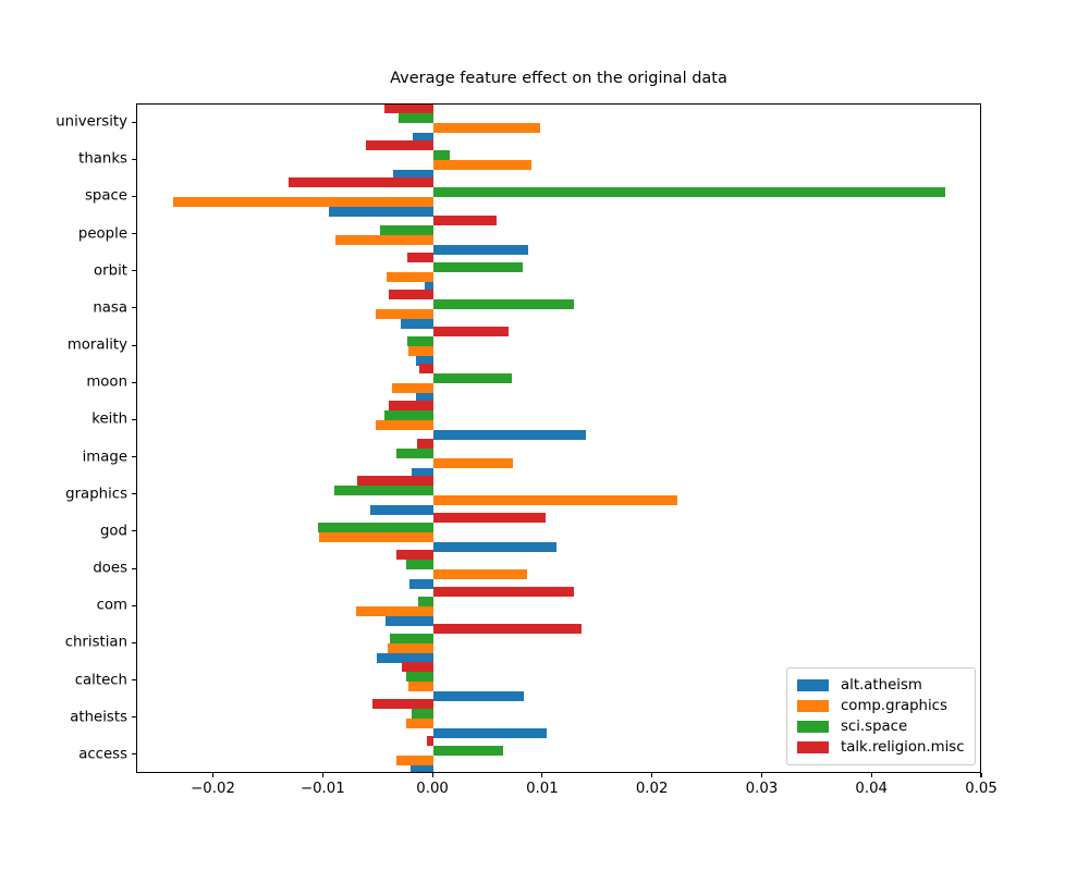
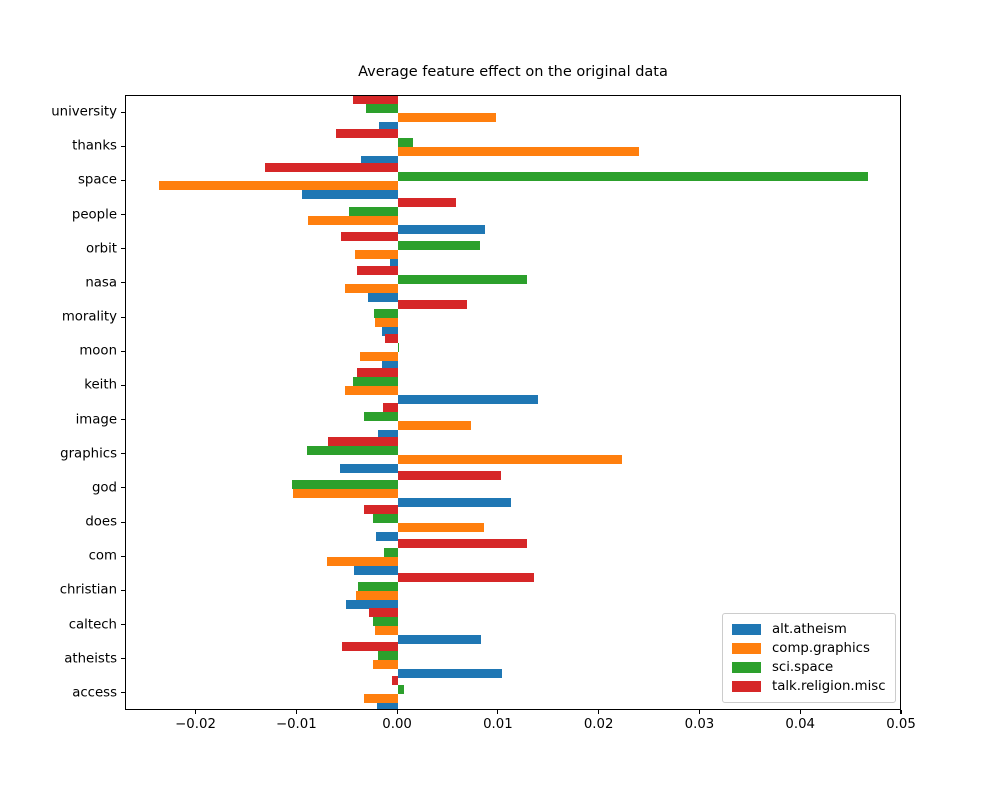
comp.graphics/thanks: 0.0089 -> 0.0239
talk.religion.misc/orbit: -0.0024 -> -0.0057
sci.space/moon: 0.0071 -> 0.0001
sci.space/access: 0.0063 -> 0.0006
